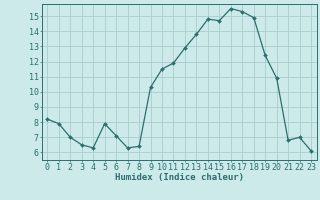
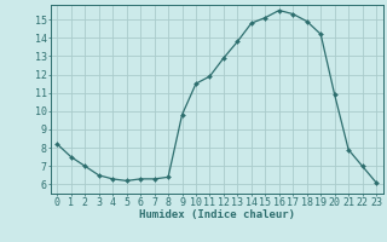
1: 7.9 -> 7.5
5: 7.9 -> 6.2
6: 7.1 -> 6.3
9: 10.3 -> 9.8
15: 14.7 -> 15.1
19: 12.4 -> 14.2
21: 6.8 -> 7.9
